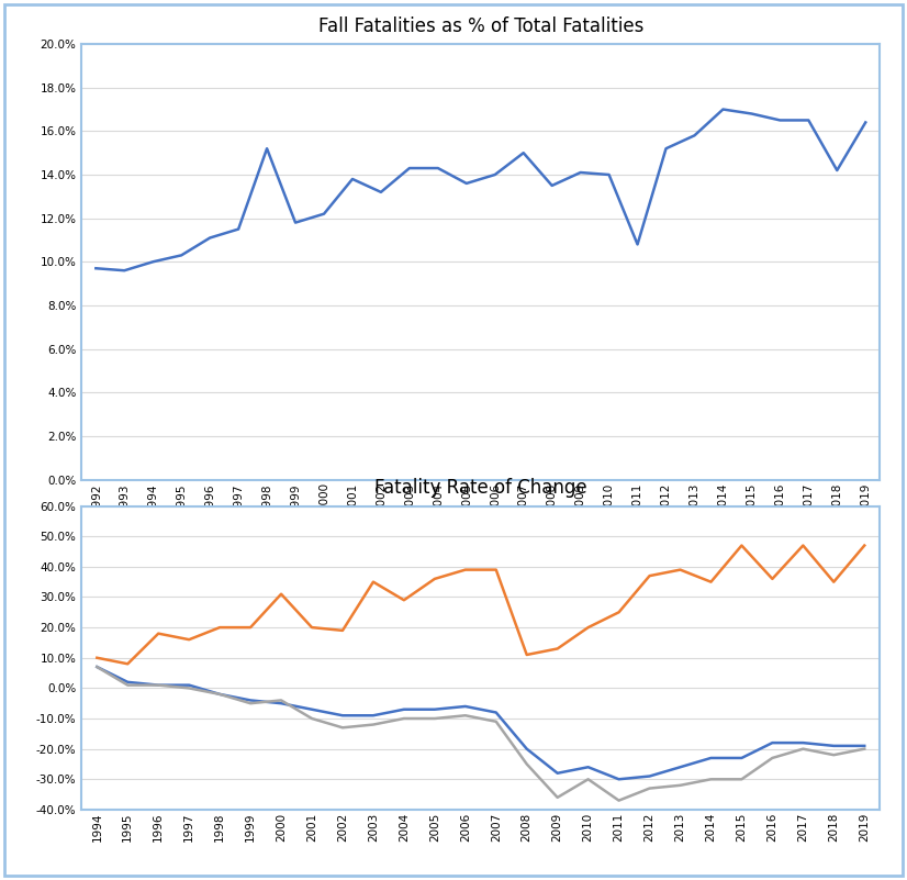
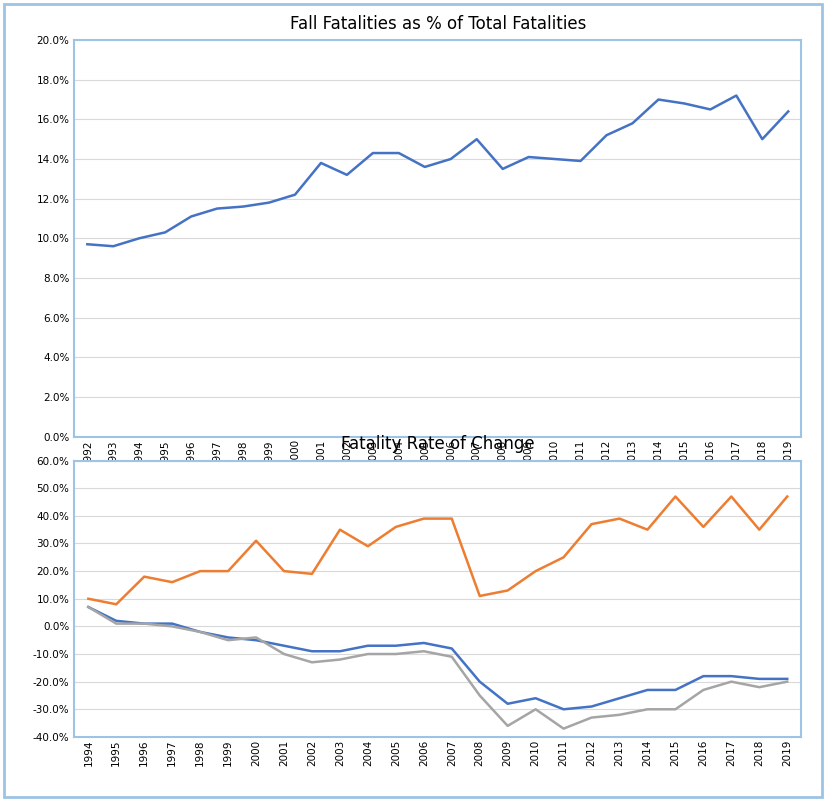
Fall Fatalities as % of Total Fatalities/1998: 15.2% -> 11.6%
Fall Fatalities as % of Total Fatalities/2011: 10.8% -> 13.9%
Fall Fatalities as % of Total Fatalities/2017: 16.5% -> 17.2%
Fall Fatalities as % of Total Fatalities/2018: 14.2% -> 15.0%
